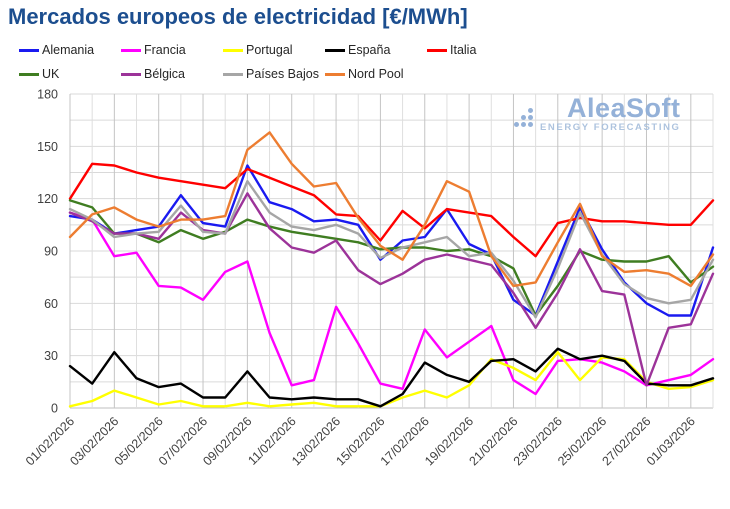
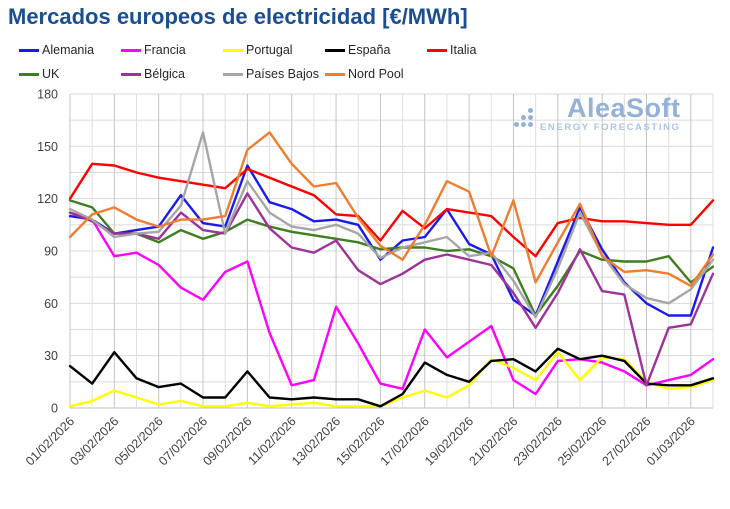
Francia/05/02/2026: 70 -> 82
Países Bajos/07/02/2026: 101 -> 158
Nord Pool/21/02/2026: 70 -> 119
Países Bajos/01/03/2026: 62 -> 68
